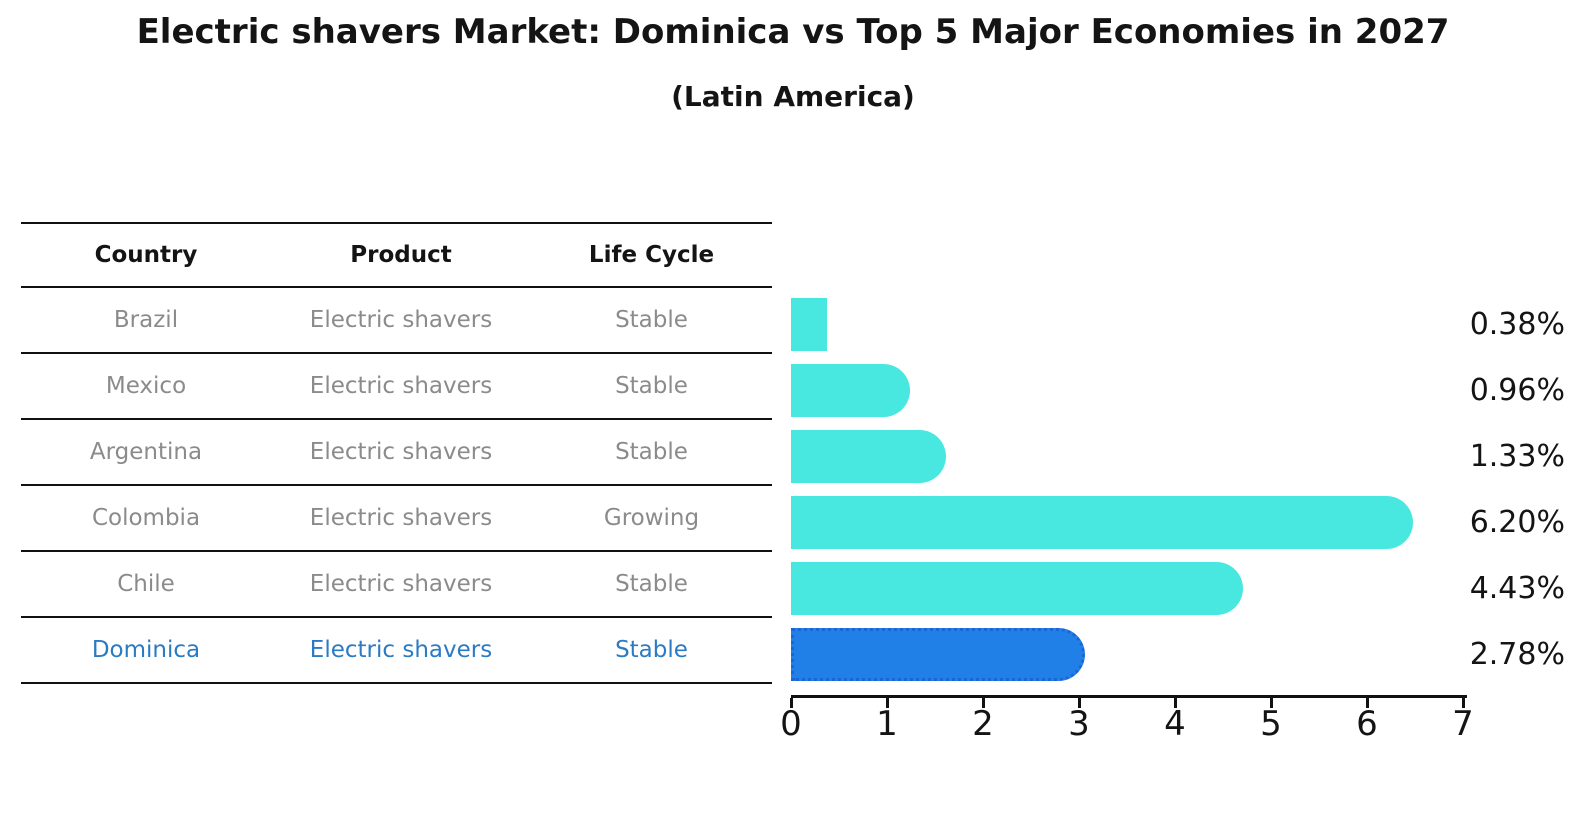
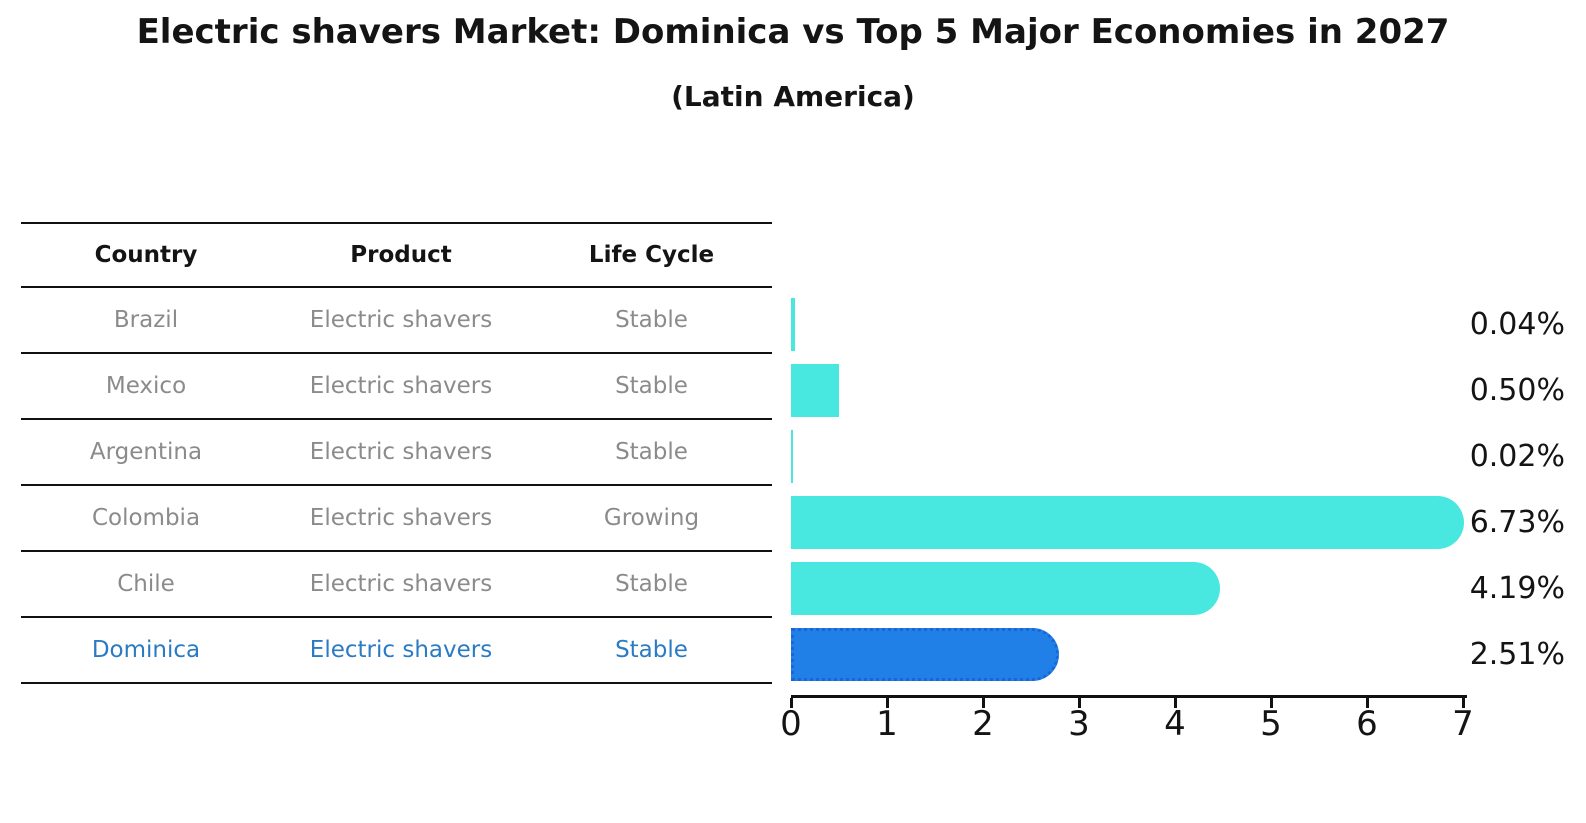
Brazil: 0.38% -> 0.04%
Mexico: 0.96% -> 0.50%
Argentina: 1.33% -> 0.02%
Colombia: 6.20% -> 6.73%
Chile: 4.43% -> 4.19%
Dominica: 2.78% -> 2.51%
